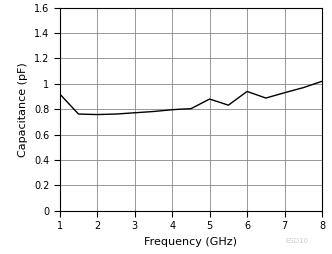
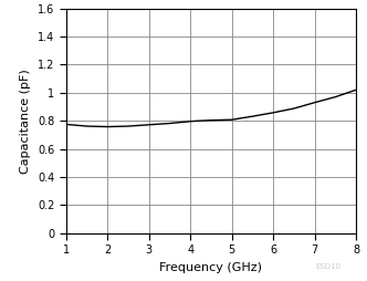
1: 0.92 -> 0.78
5: 0.88 -> 0.81
6: 0.94 -> 0.86
